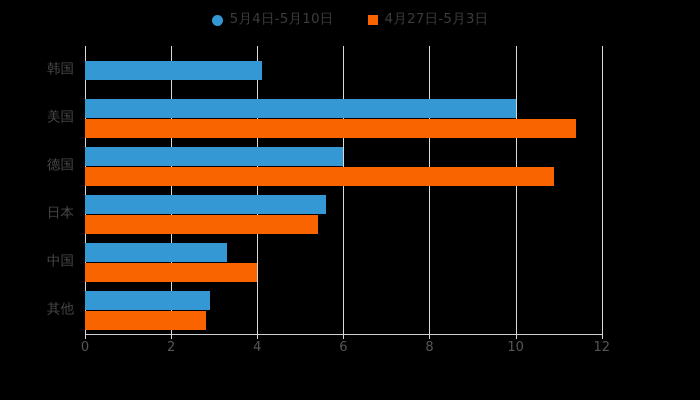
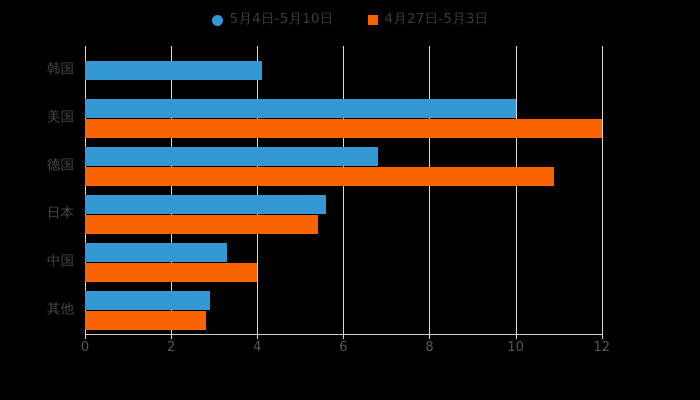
4月27日-5月3日/美国: 11.4 -> 12.0
5月4日-5月10日/德国: 6.0 -> 6.8
